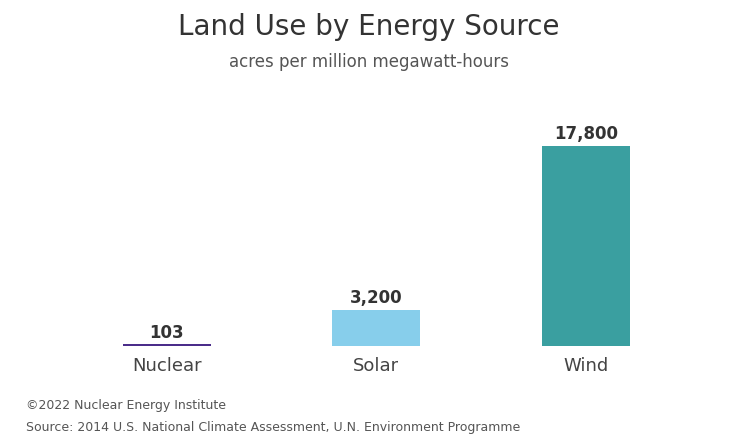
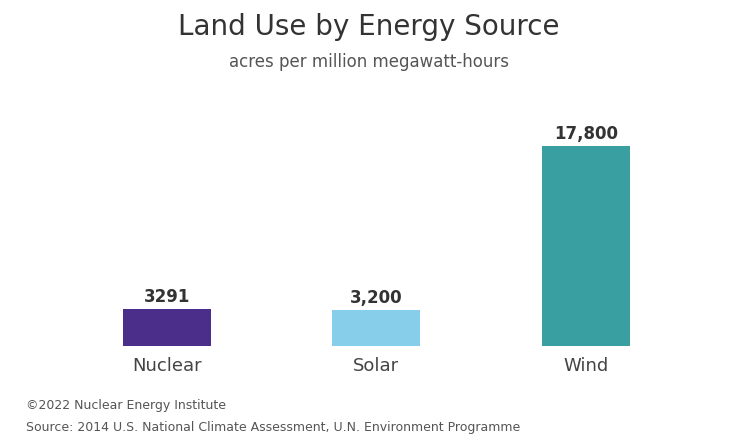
Nuclear: 103 -> 3291
